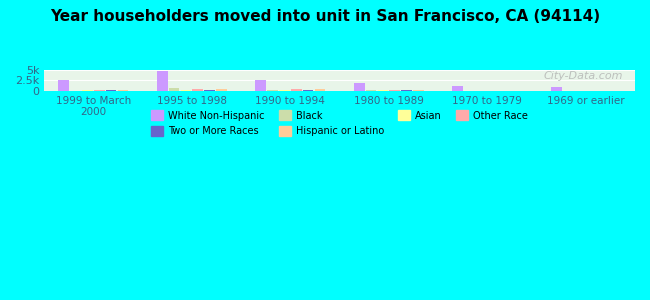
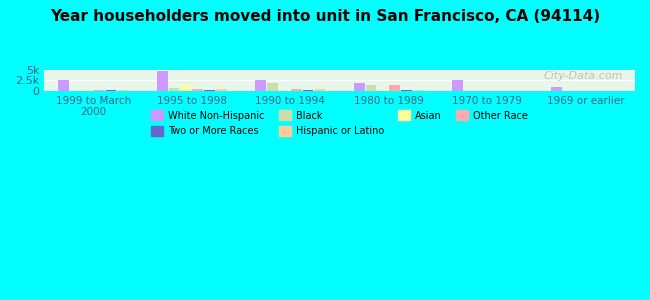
Asian/1995 to 1998: 0.1k -> 1.5k
Black/1990 to 1994: 0.1k -> 2.0k
Black/1980 to 1989: 0.1k -> 1.5k
Other Race/1980 to 1989: 0.3k -> 1.5k
White Non-Hispanic/1970 to 1979: 1.1k -> 2.5k
